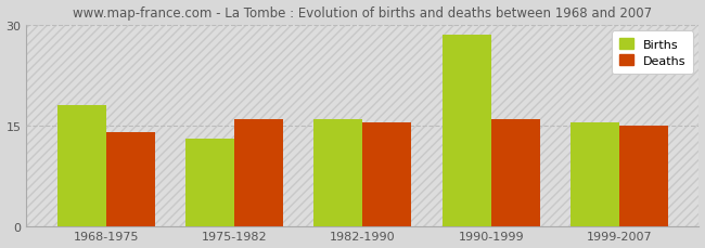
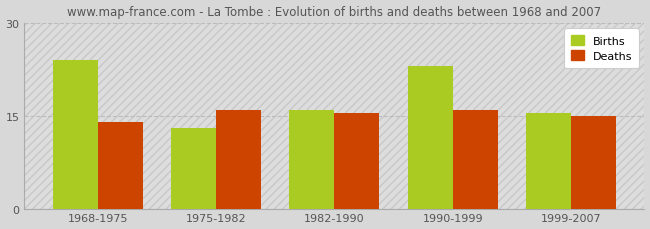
Births/1968-1975: 18.0 -> 24.0
Births/1990-1999: 28.5 -> 23.0
